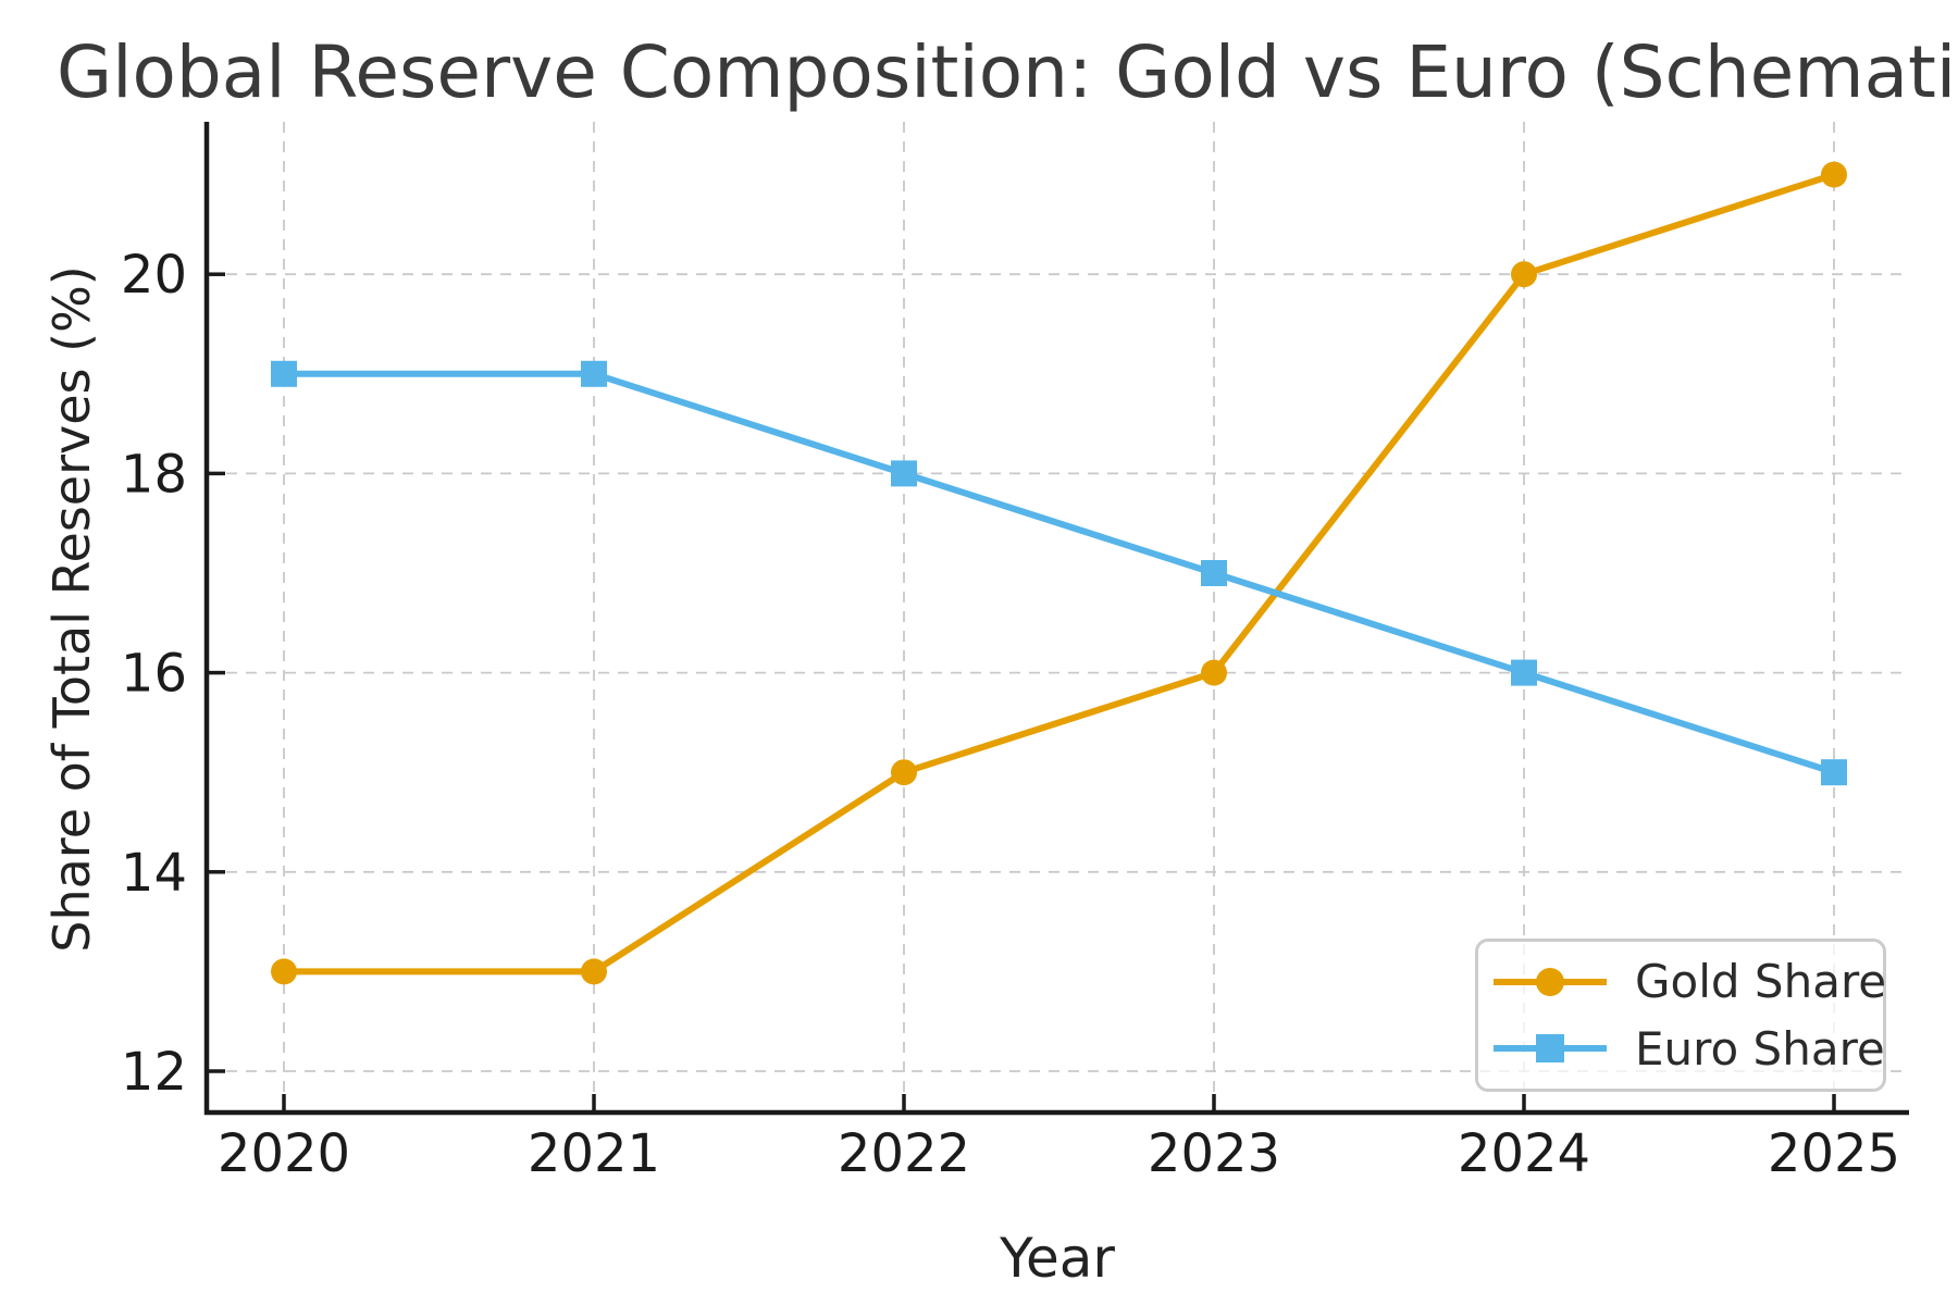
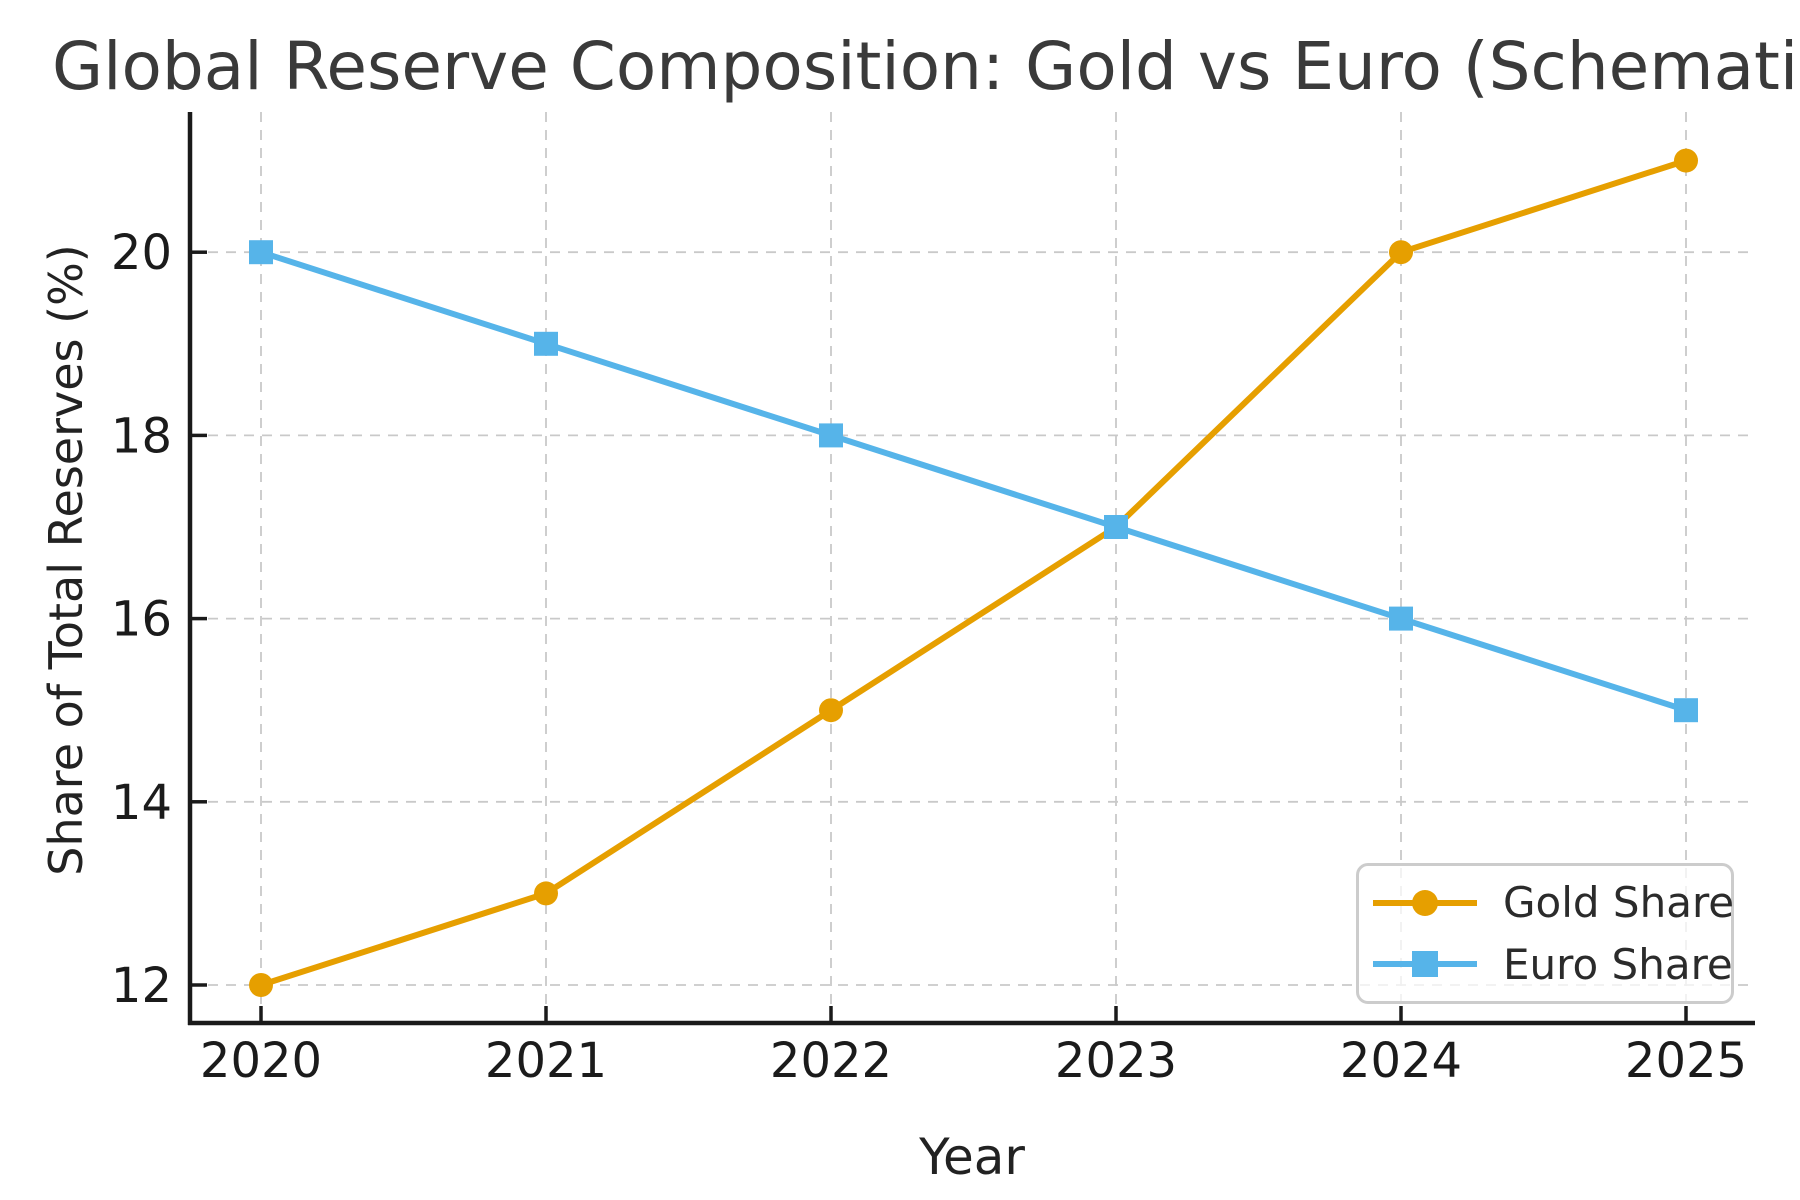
Gold Share/2020: 13 -> 12
Euro Share/2020: 19 -> 20
Gold Share/2023: 16 -> 17
